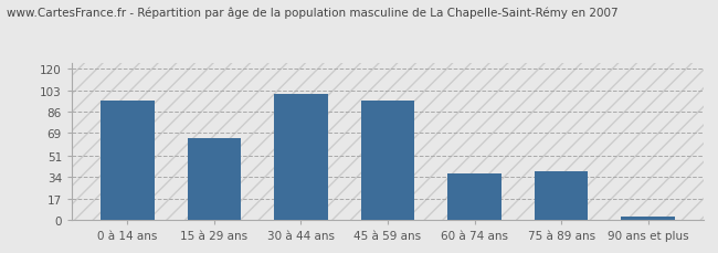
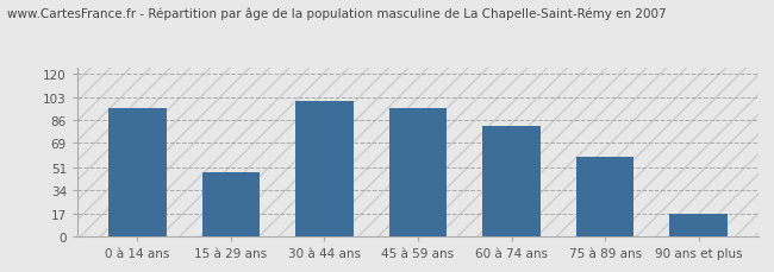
15 à 29 ans: 65 -> 47
60 à 74 ans: 37 -> 82
75 à 89 ans: 39 -> 59
90 ans et plus: 3 -> 17
